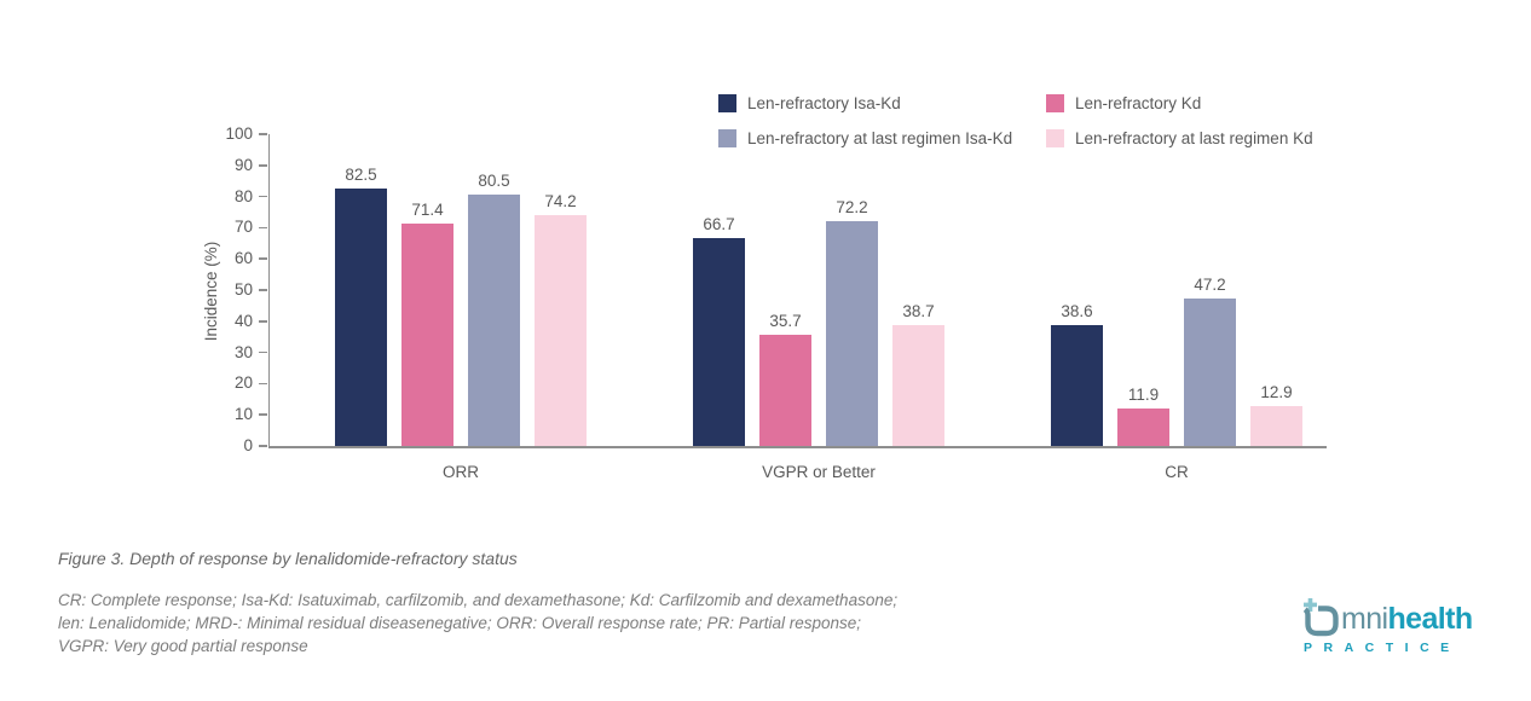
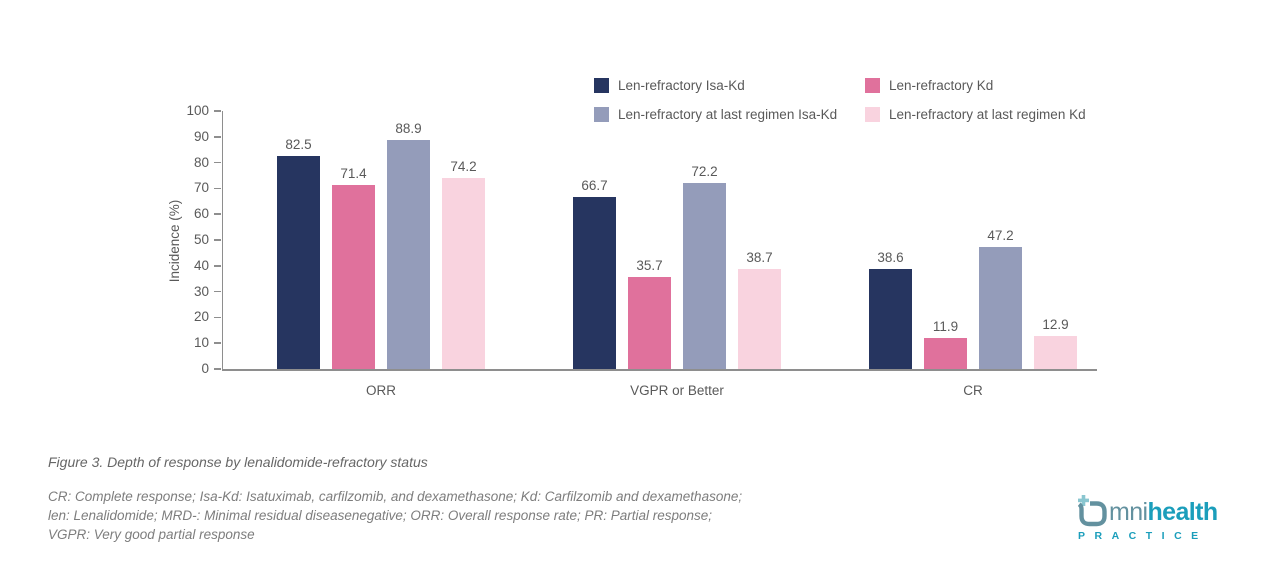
Len-refractory at last regimen Isa-Kd/ORR: 80.5 -> 88.9
